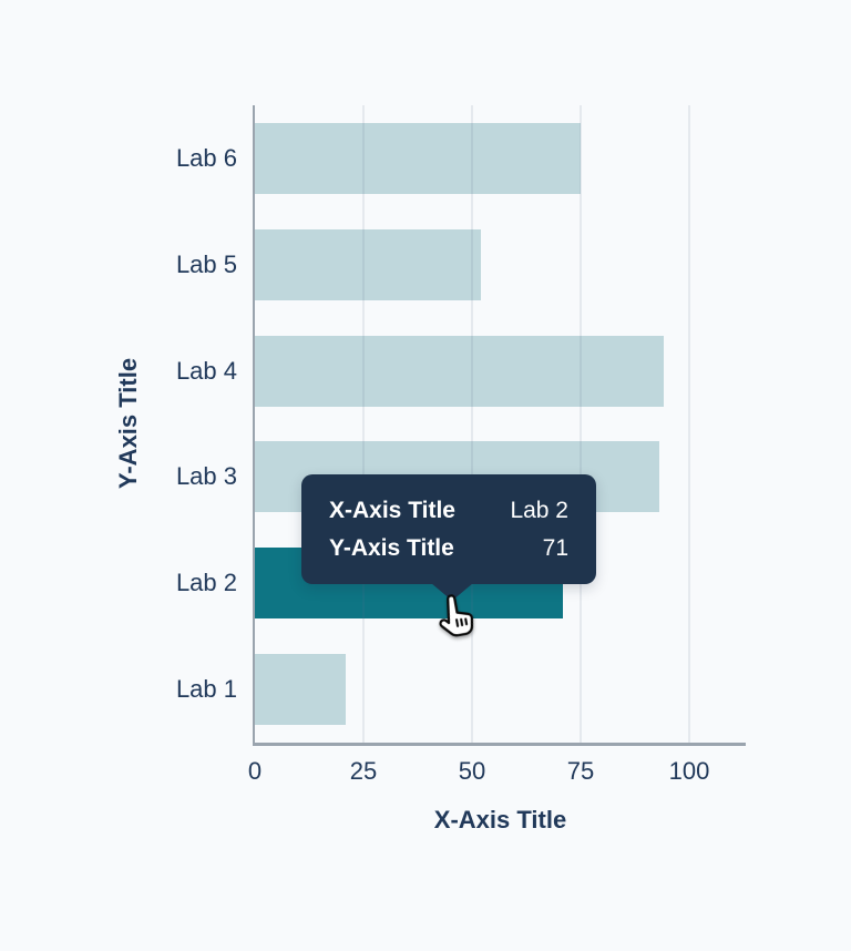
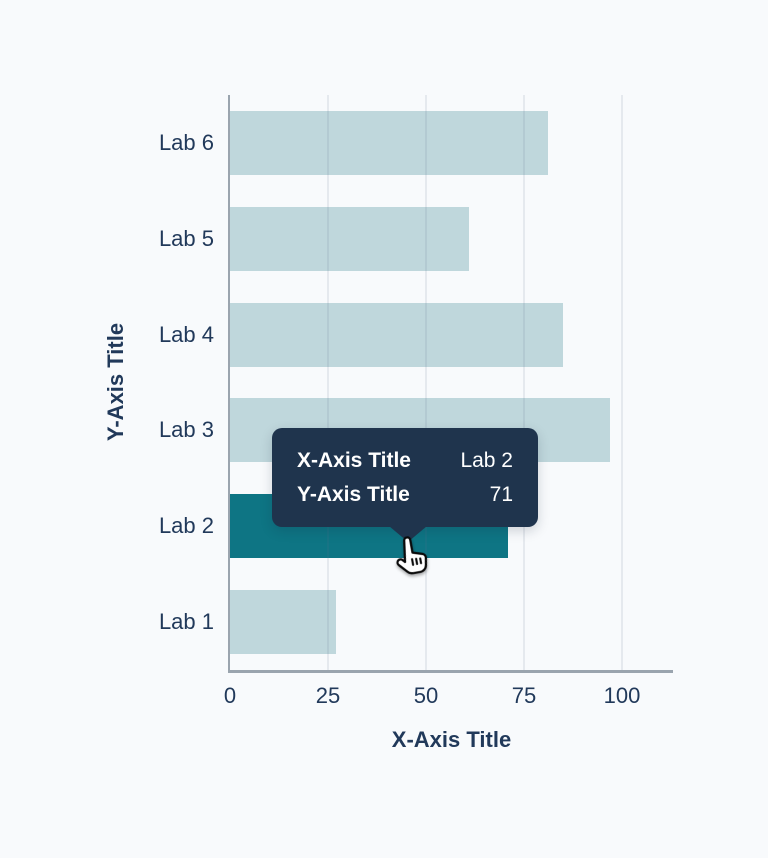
Lab 1: 21 -> 27
Lab 3: 93 -> 97
Lab 4: 94 -> 85
Lab 5: 52 -> 61
Lab 6: 75 -> 81
